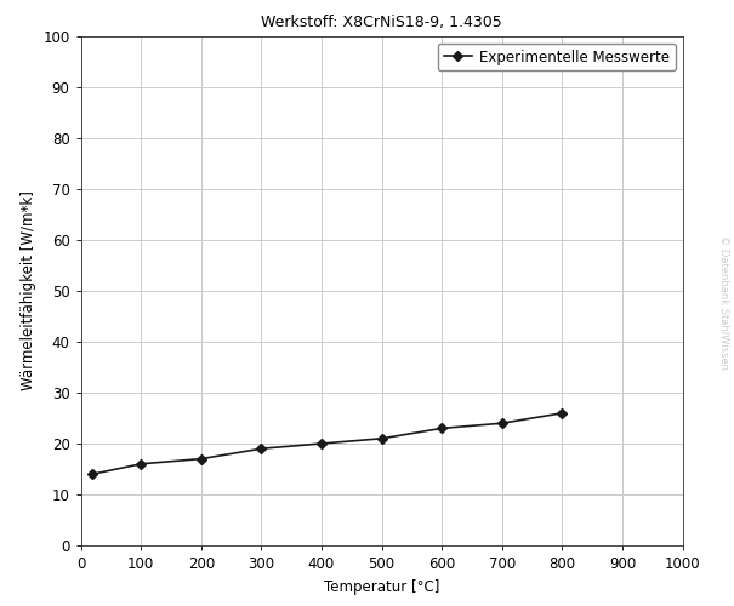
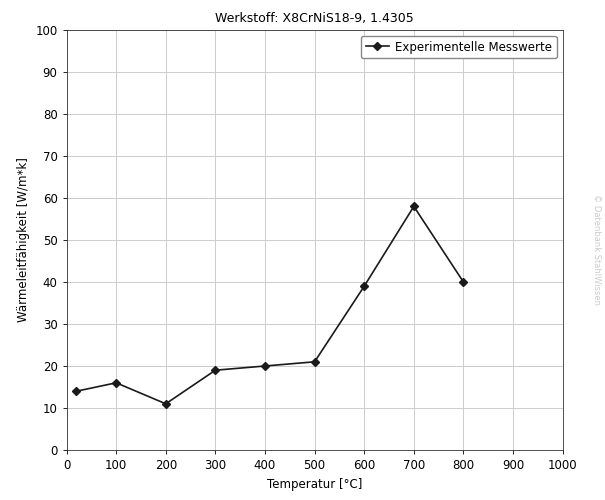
200: 17 -> 11
600: 23 -> 39
700: 24 -> 58
800: 26 -> 40
